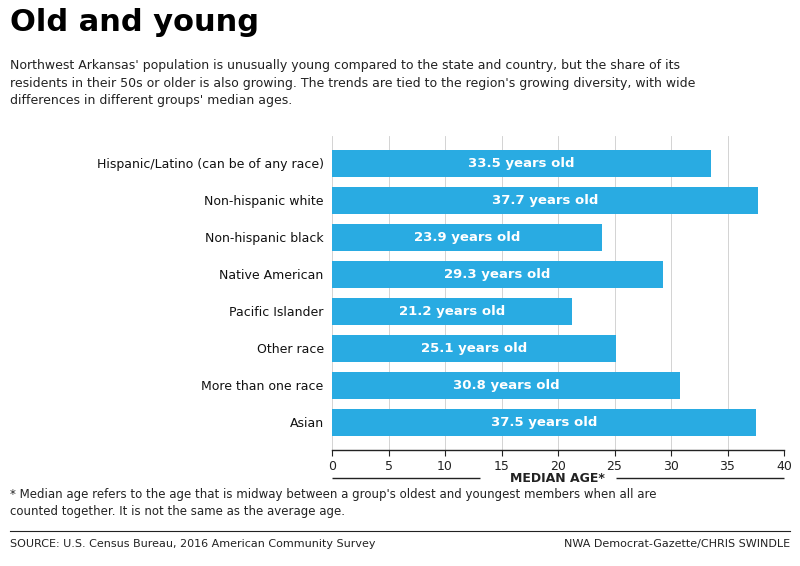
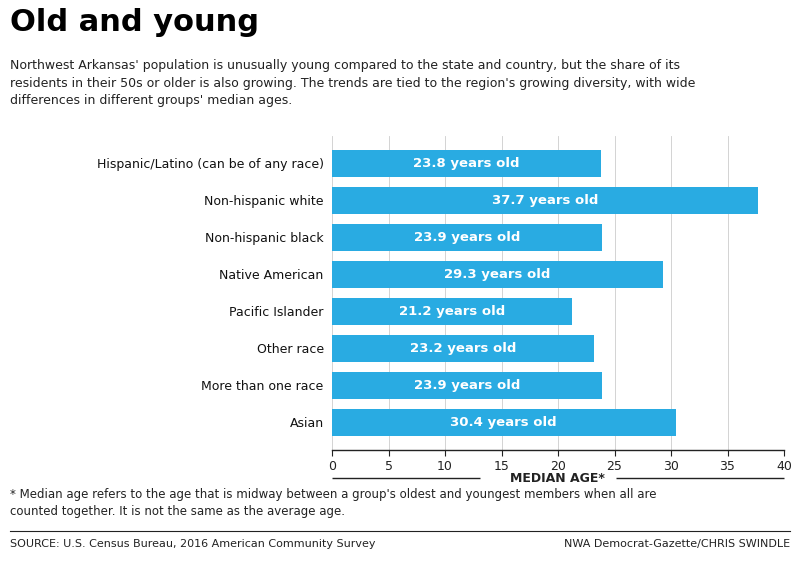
Hispanic/Latino (can be of any race): 33.5 -> 23.8
Other race: 25.1 -> 23.2
More than one race: 30.8 -> 23.9
Asian: 37.5 -> 30.4
